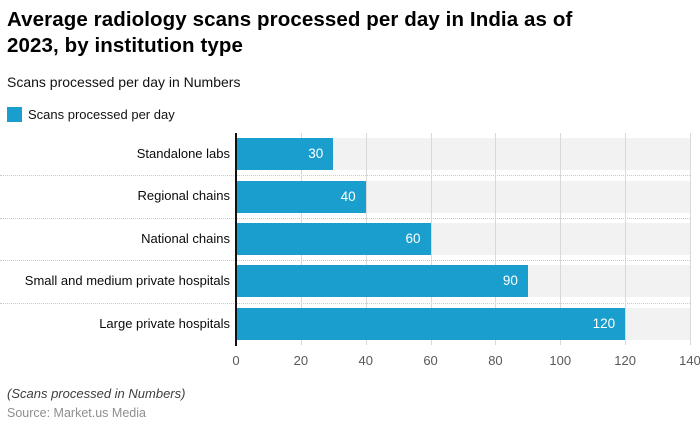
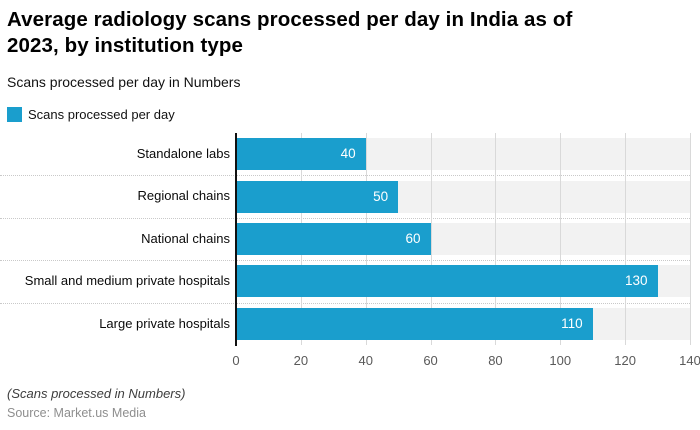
Standalone labs: 30 -> 40
Regional chains: 40 -> 50
Small and medium private hospitals: 90 -> 130
Large private hospitals: 120 -> 110
